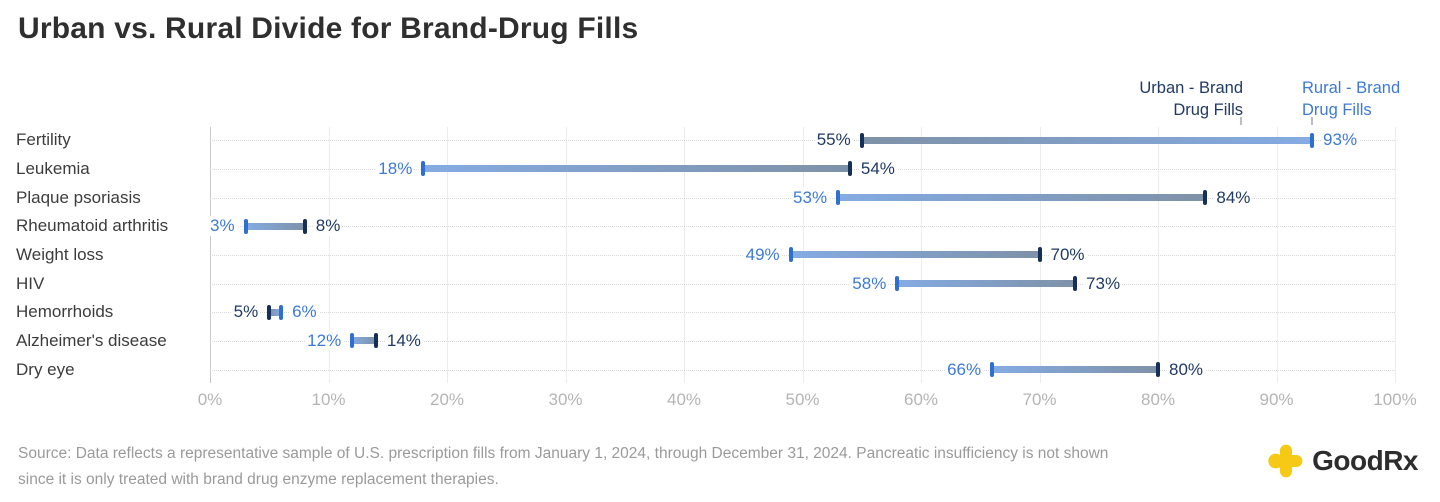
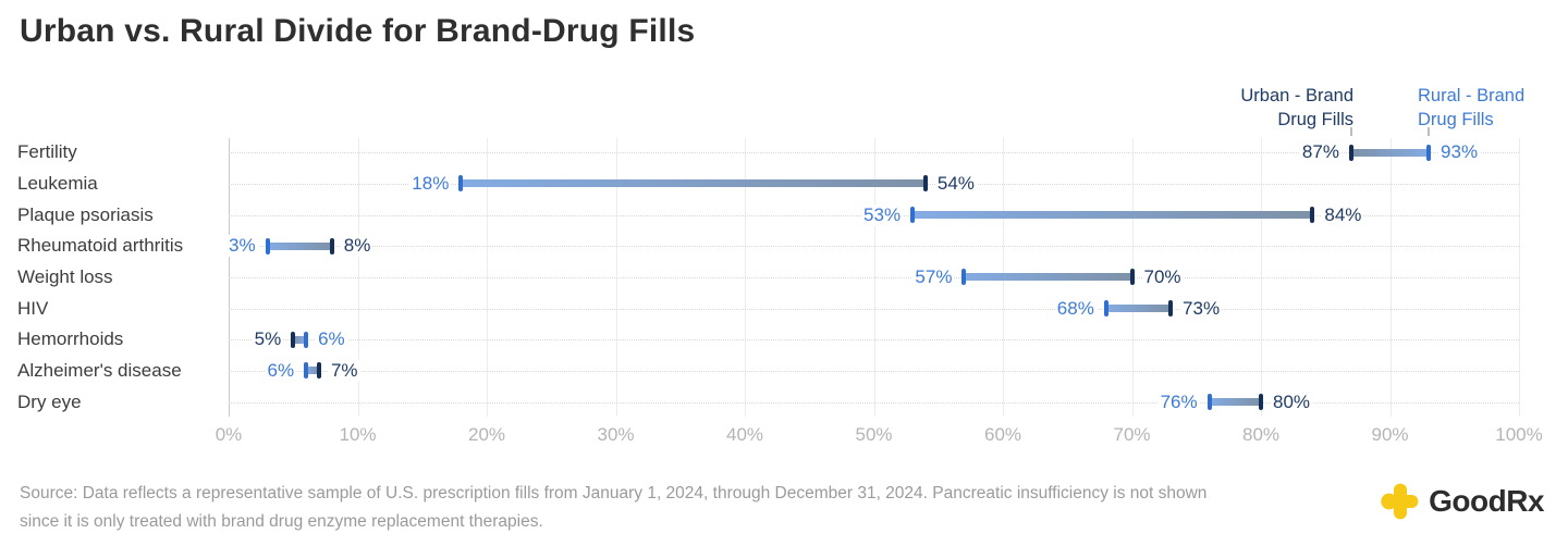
Urban - Brand Drug Fills/Fertility: 55% -> 87%
Rural - Brand Drug Fills/Weight loss: 49% -> 57%
Rural - Brand Drug Fills/HIV: 58% -> 68%
Urban - Brand Drug Fills/Alzheimer's disease: 14% -> 7%
Rural - Brand Drug Fills/Alzheimer's disease: 12% -> 6%
Rural - Brand Drug Fills/Dry eye: 66% -> 76%
